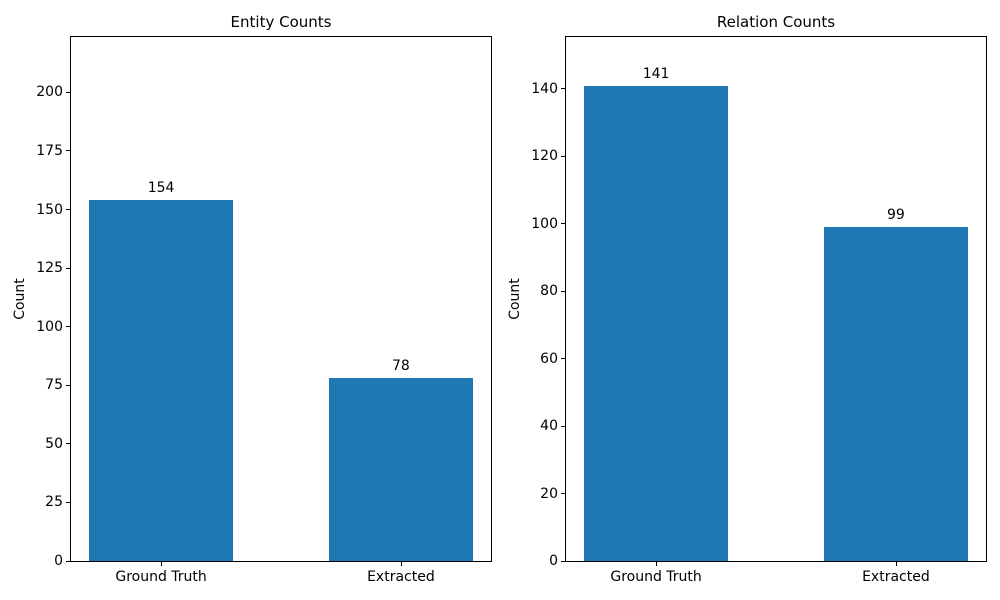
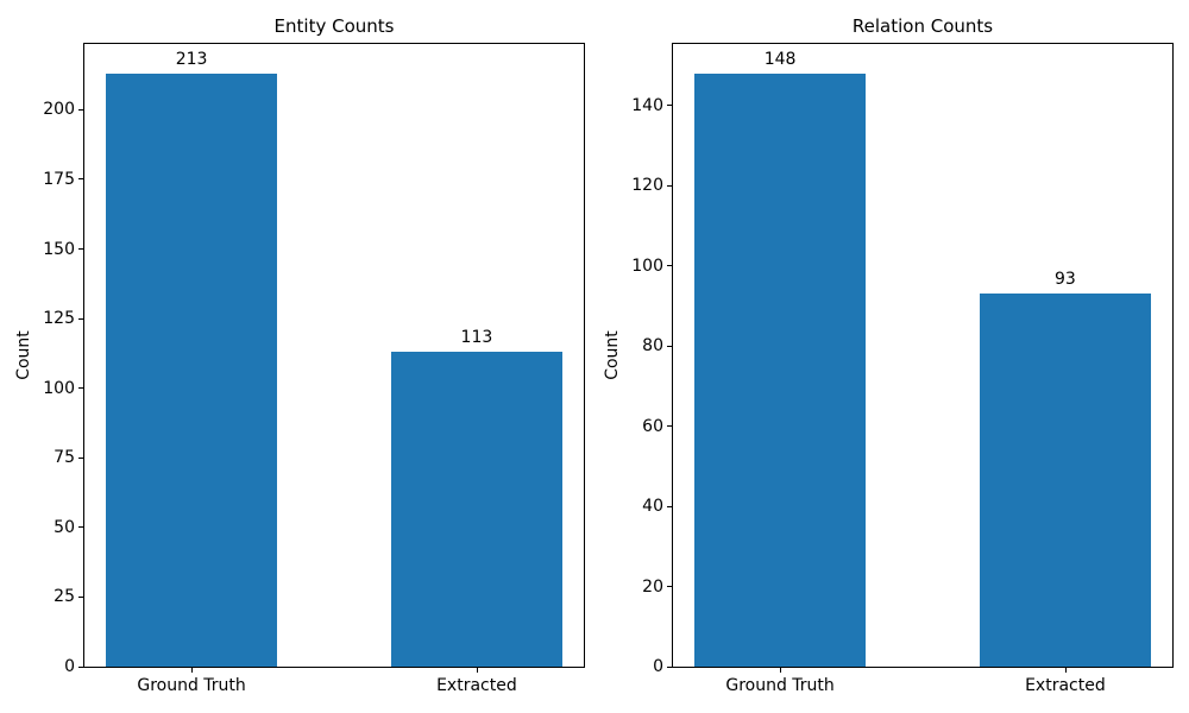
Entity Counts/Ground Truth: 154 -> 213
Entity Counts/Extracted: 78 -> 113
Relation Counts/Ground Truth: 141 -> 148
Relation Counts/Extracted: 99 -> 93
